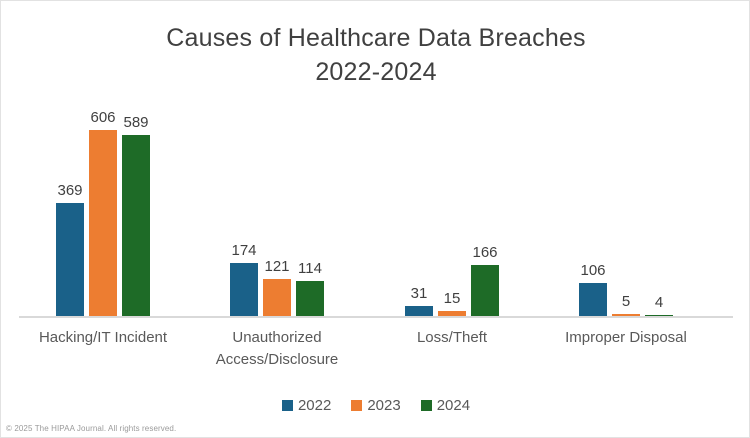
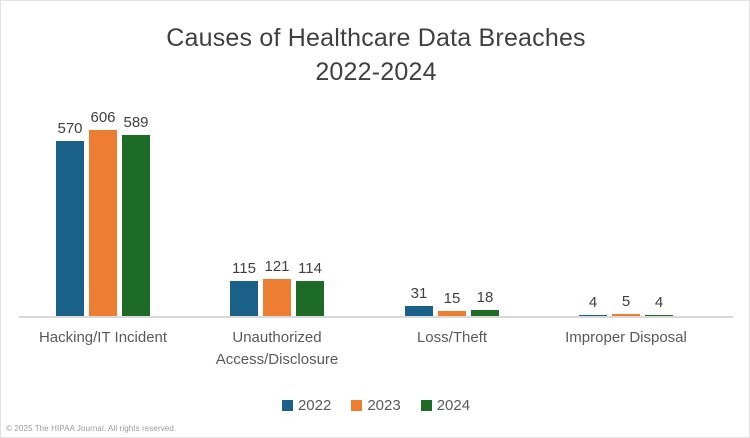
2022/Hacking/IT Incident: 369 -> 570
2022/Unauthorized Access/Disclosure: 174 -> 115
2024/Loss/Theft: 166 -> 18
2022/Improper Disposal: 106 -> 4
